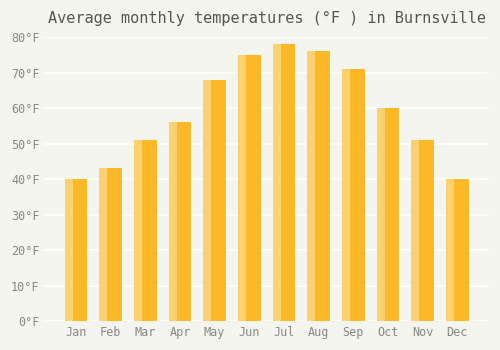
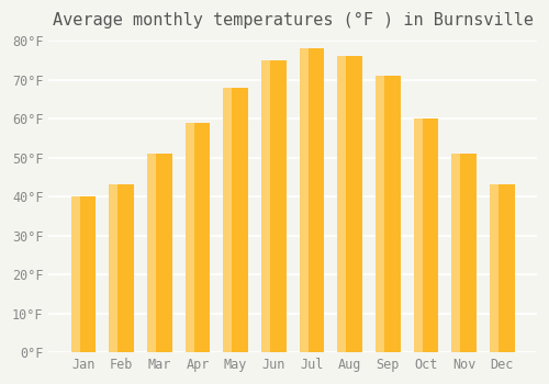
Apr: 56°F -> 59°F
Dec: 40°F -> 43°F
